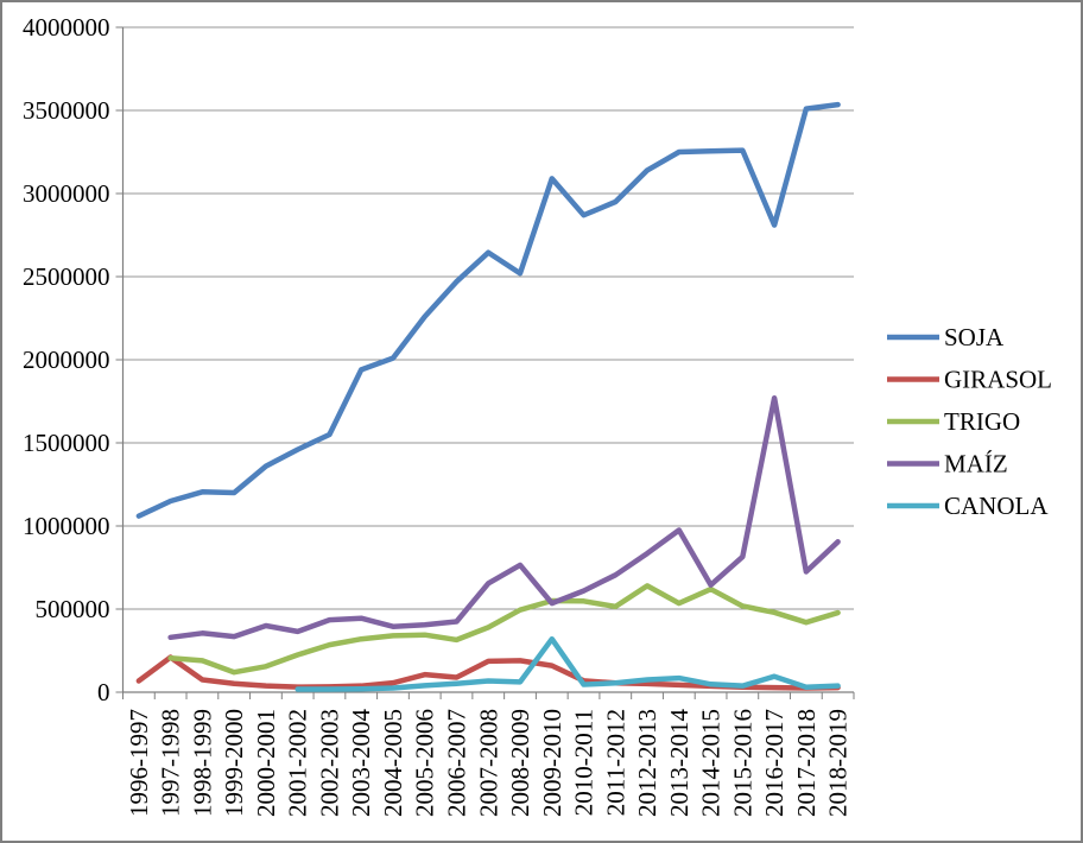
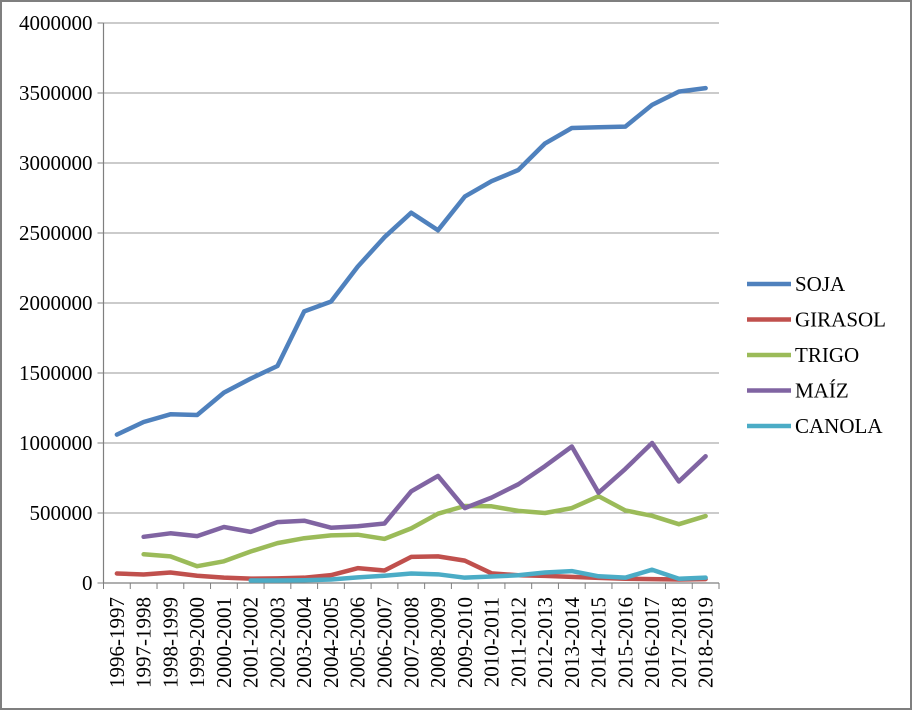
GIRASOL/1997-1998: 210000 -> 60000
SOJA/2009-2010: 3090000 -> 2760000
CANOLA/2009-2010: 320000 -> 40000
TRIGO/2012-2013: 640000 -> 500000
SOJA/2016-2017: 2810000 -> 3420000
MAÍZ/2016-2017: 1770000 -> 1000000
